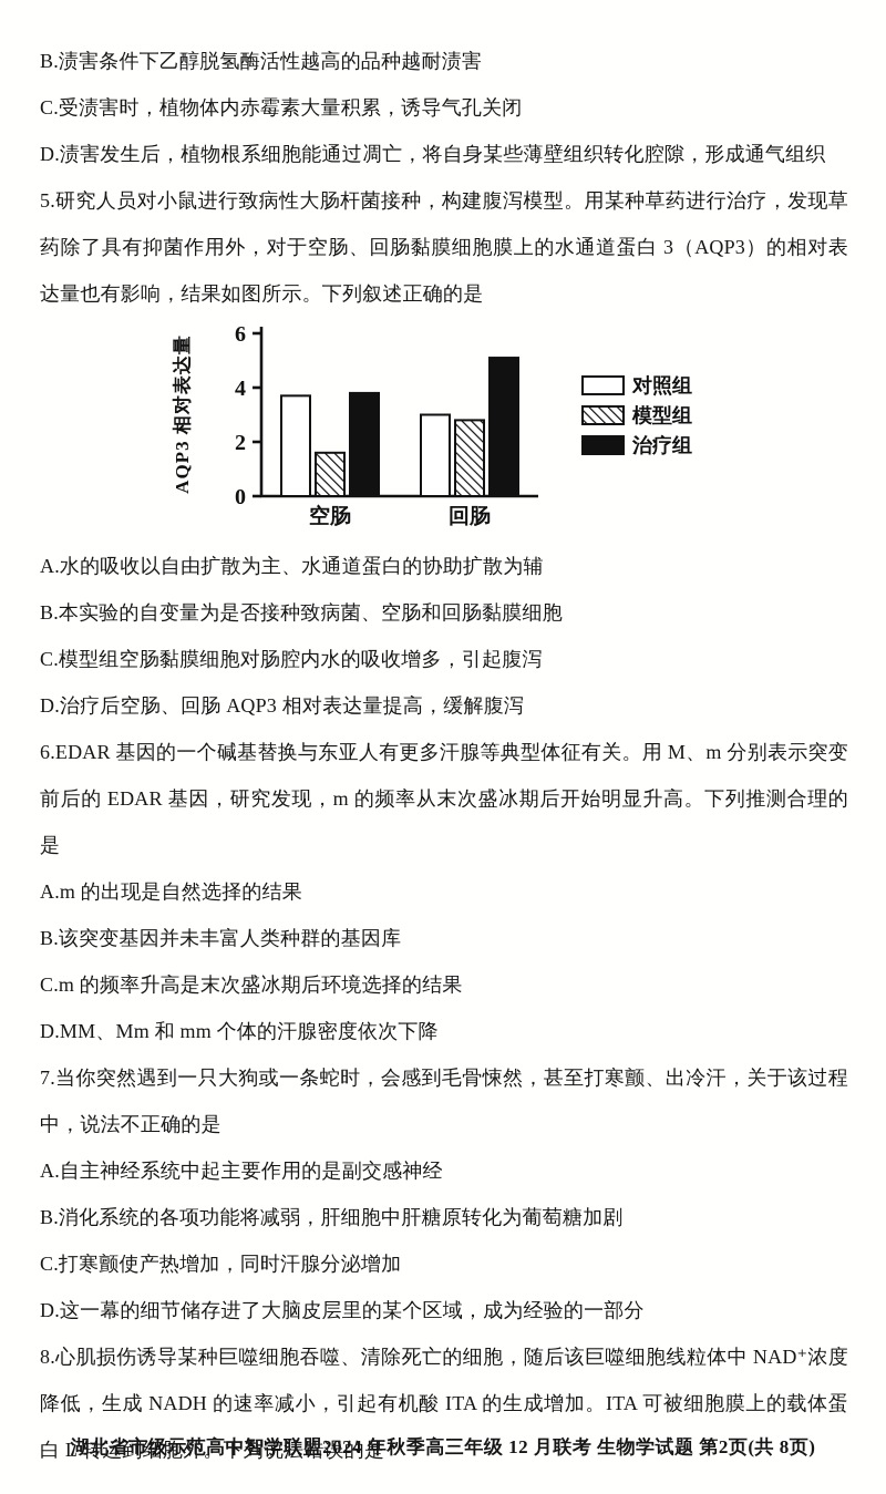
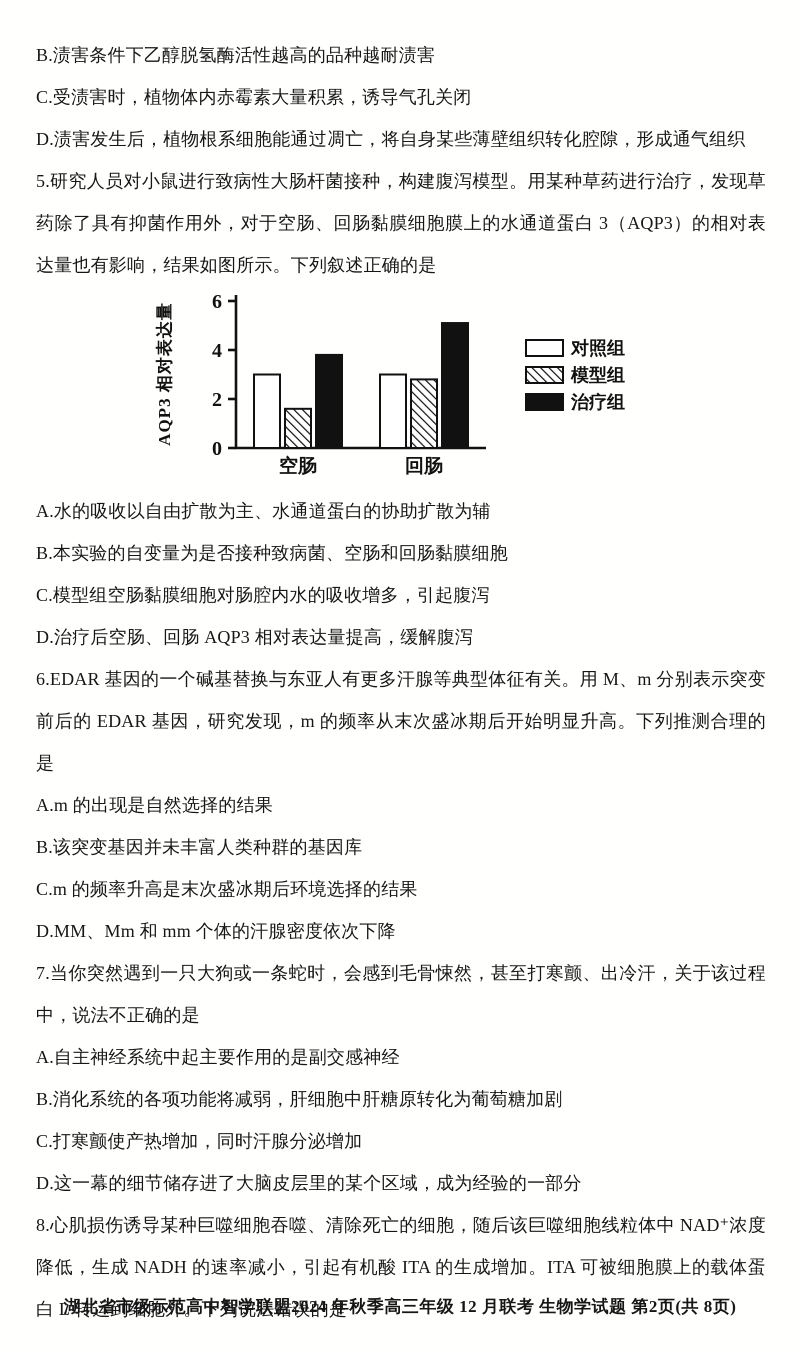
对照组/空肠: 3.7 -> 3.0
